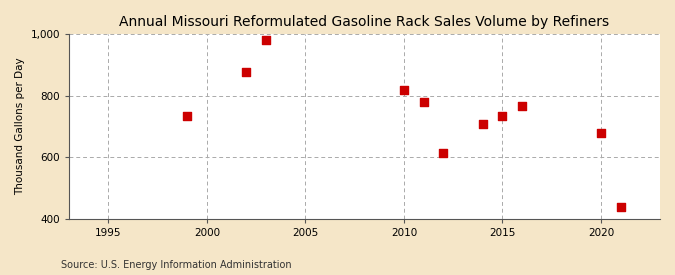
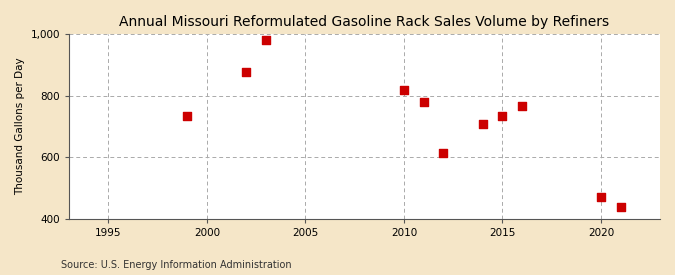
2020: 680 -> 472
